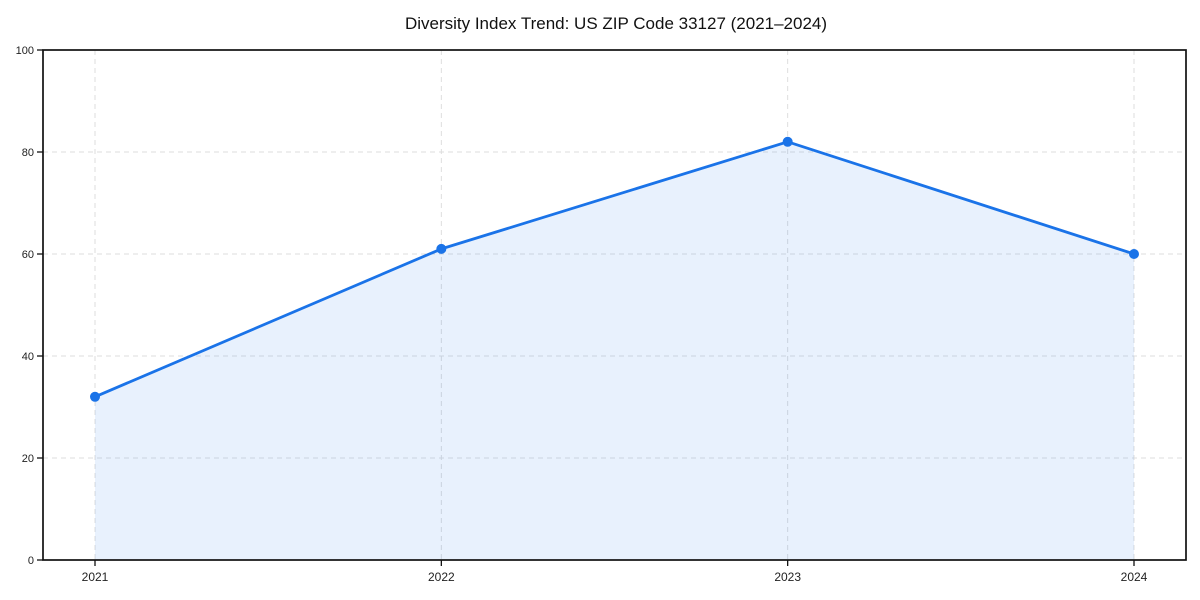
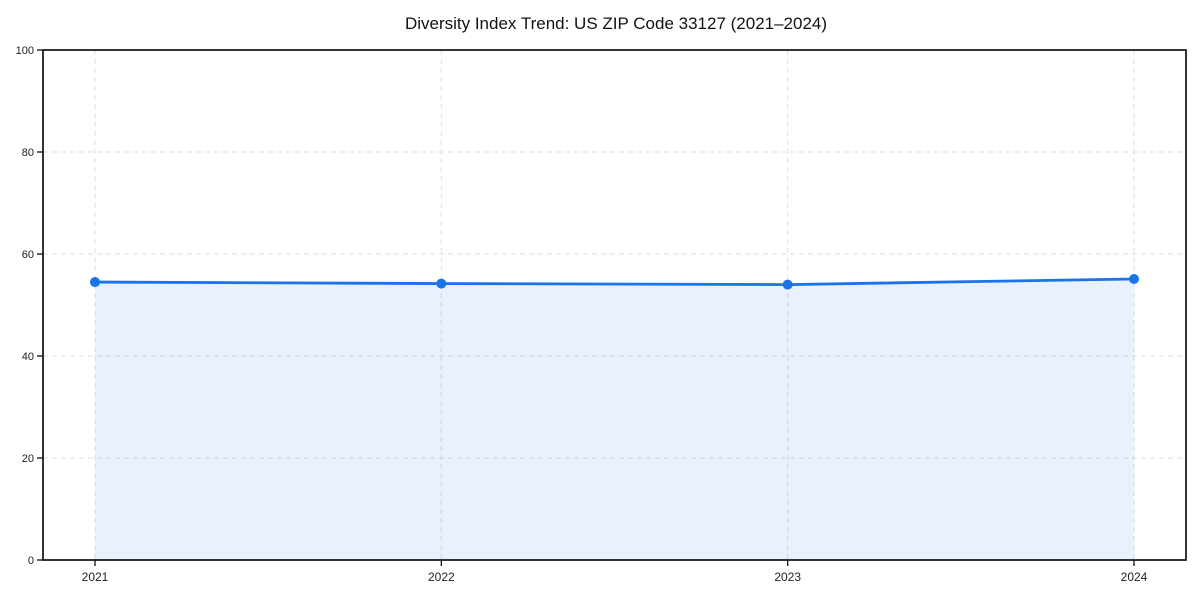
2021: 32 -> 54
2022: 61 -> 54
2023: 82 -> 54
2024: 60 -> 55
